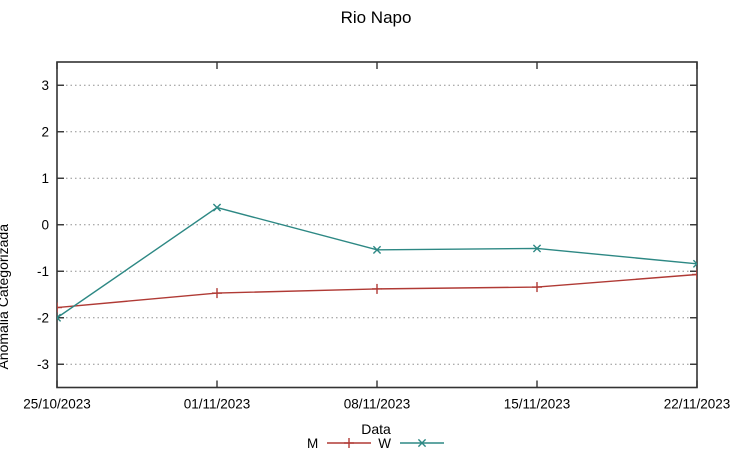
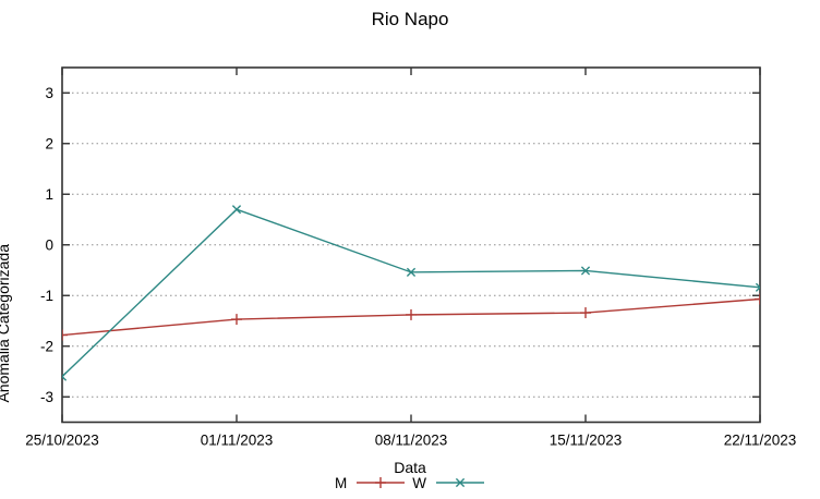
W/25/10/2023: -2.0 -> -2.6
W/01/11/2023: 0.4 -> 0.7
